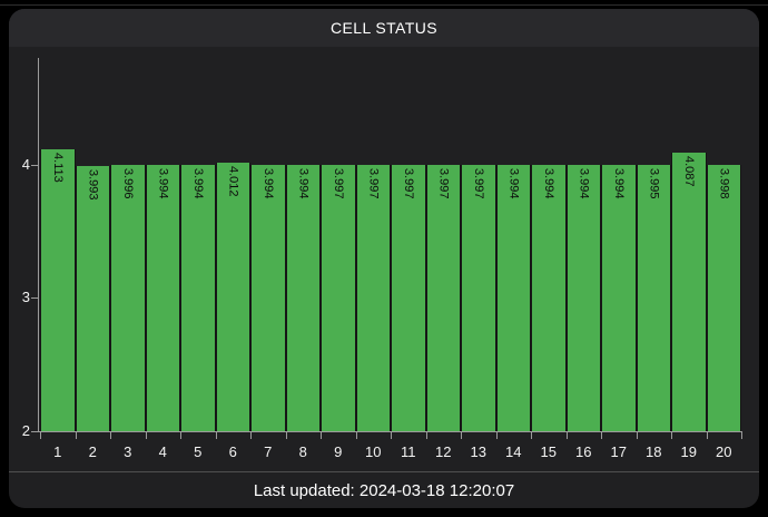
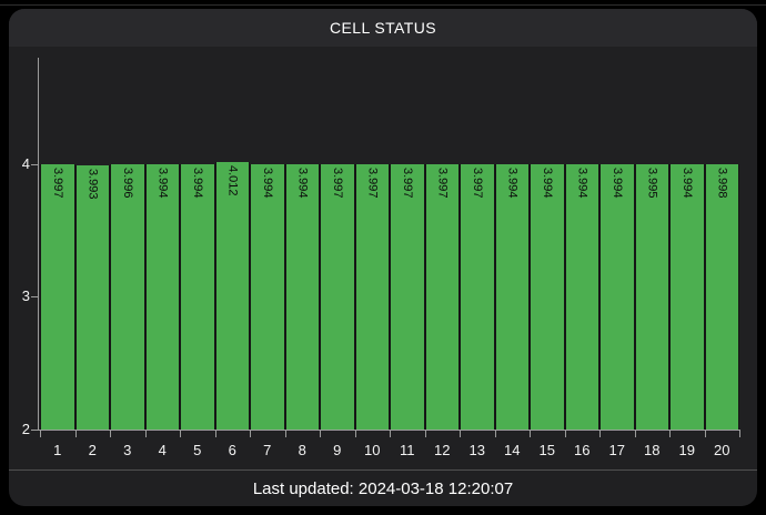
1: 4.113 -> 3.997
19: 4.087 -> 3.994
